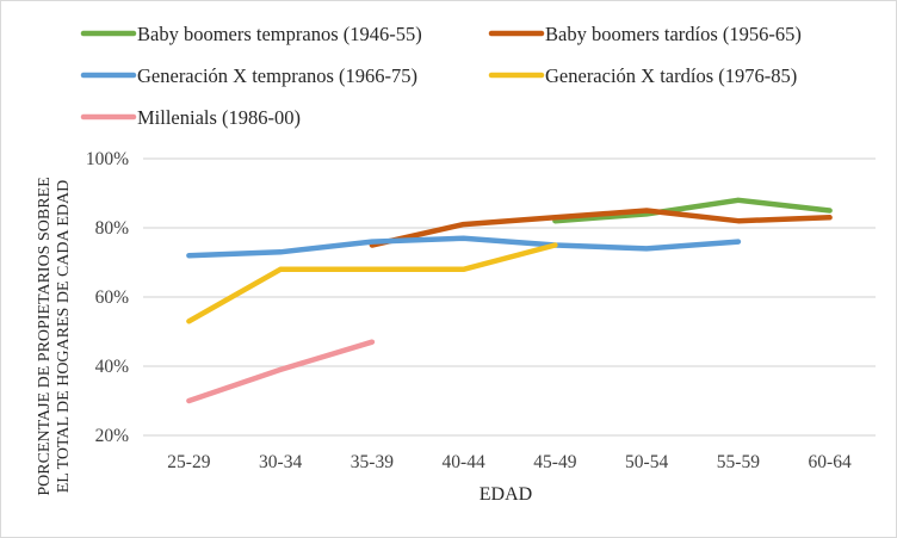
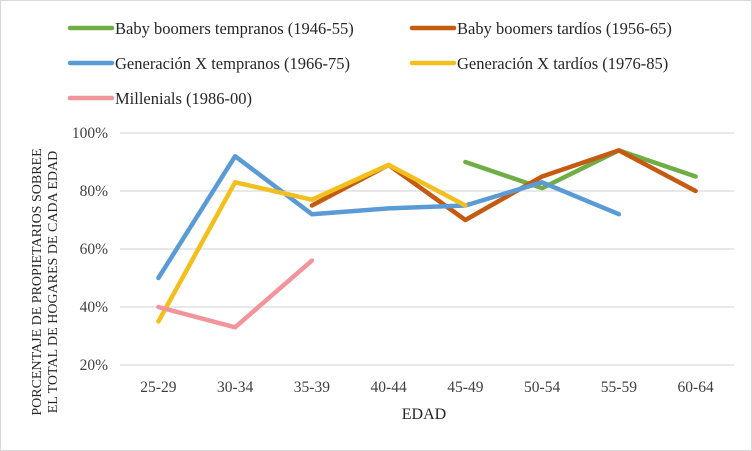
Generación X tempranos (1966-75)/25-29: 72% -> 50%
Generación X tardíos (1976-85)/25-29: 53% -> 35%
Millenials (1986-00)/25-29: 30% -> 40%
Generación X tempranos (1966-75)/30-34: 73% -> 92%
Generación X tardíos (1976-85)/30-34: 68% -> 83%
Millenials (1986-00)/30-34: 39% -> 33%
Generación X tempranos (1966-75)/35-39: 76% -> 72%
Generación X tardíos (1976-85)/35-39: 68% -> 77%
Millenials (1986-00)/35-39: 47% -> 56%
Baby boomers tardíos (1956-65)/40-44: 81% -> 89%
Generación X tempranos (1966-75)/40-44: 77% -> 74%
Generación X tardíos (1976-85)/40-44: 68% -> 89%
Baby boomers tempranos (1946-55)/45-49: 82% -> 90%
Baby boomers tardíos (1956-65)/45-49: 83% -> 70%
Baby boomers tempranos (1946-55)/50-54: 84% -> 81%
Generación X tempranos (1966-75)/50-54: 74% -> 83%
Baby boomers tempranos (1946-55)/55-59: 88% -> 94%
Baby boomers tardíos (1956-65)/55-59: 82% -> 94%
Generación X tempranos (1966-75)/55-59: 76% -> 72%
Baby boomers tardíos (1956-65)/60-64: 83% -> 80%
